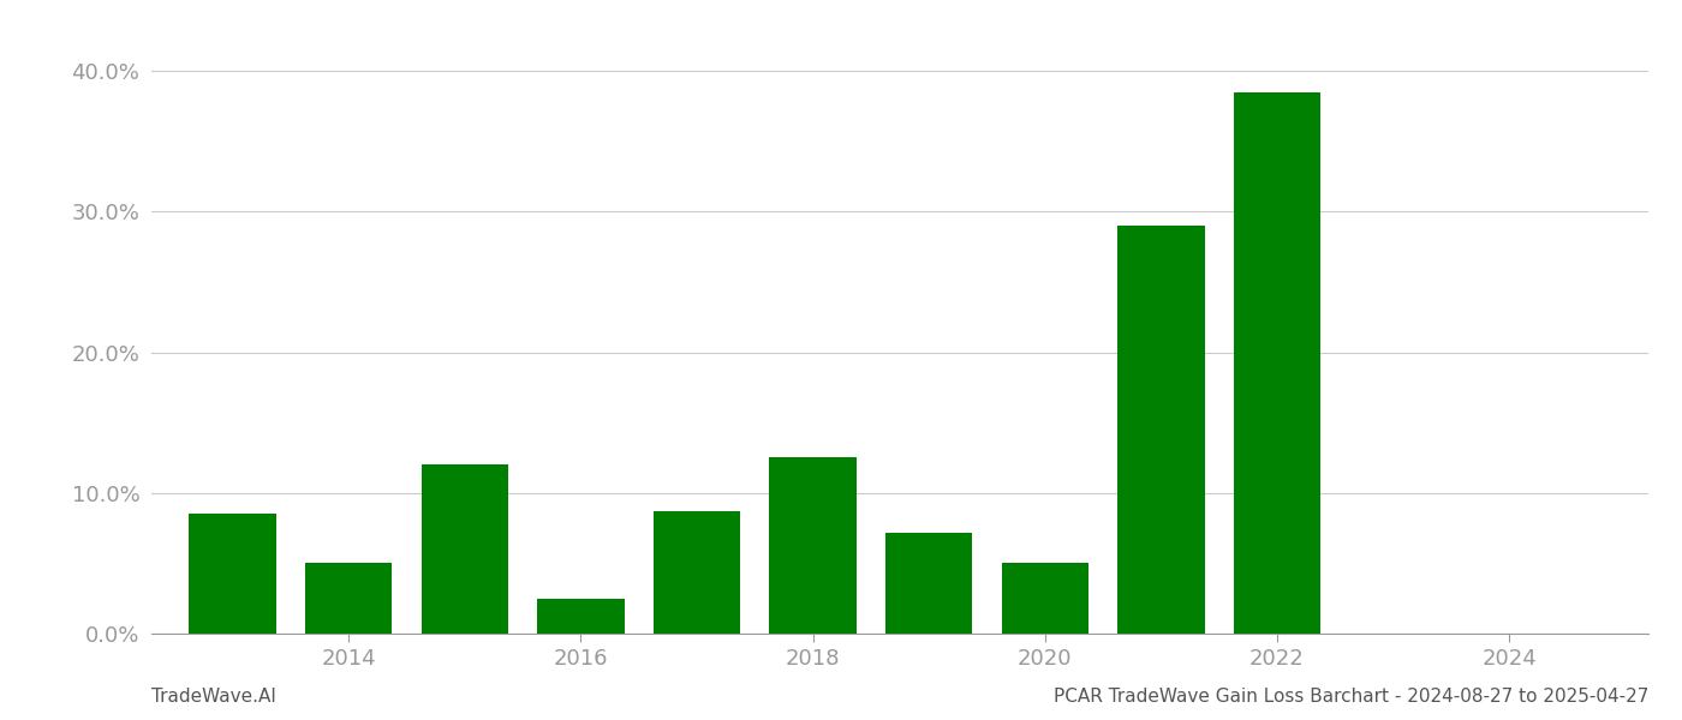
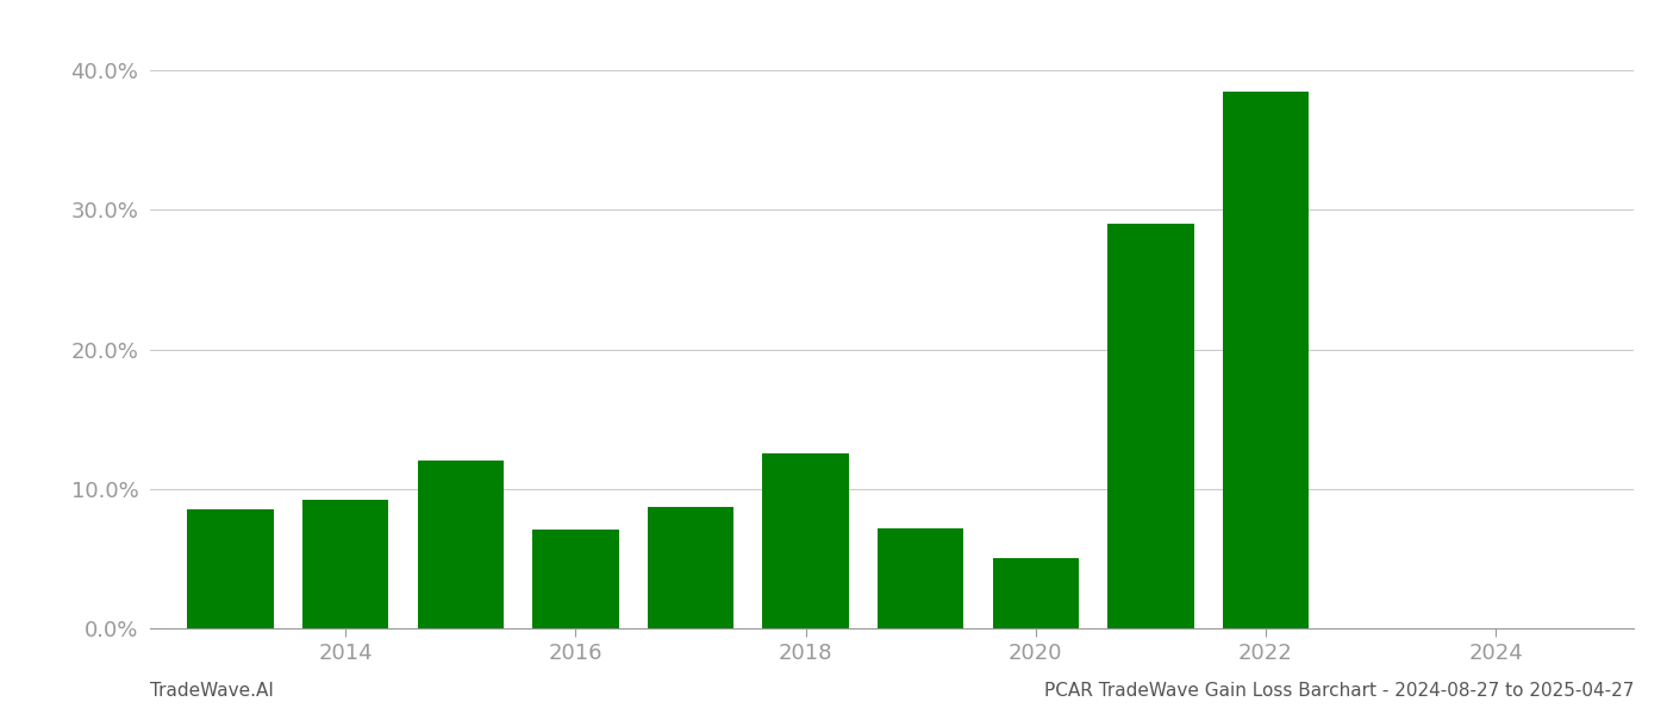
2014: 5.0% -> 9.2%
2016: 2.5% -> 7.1%
